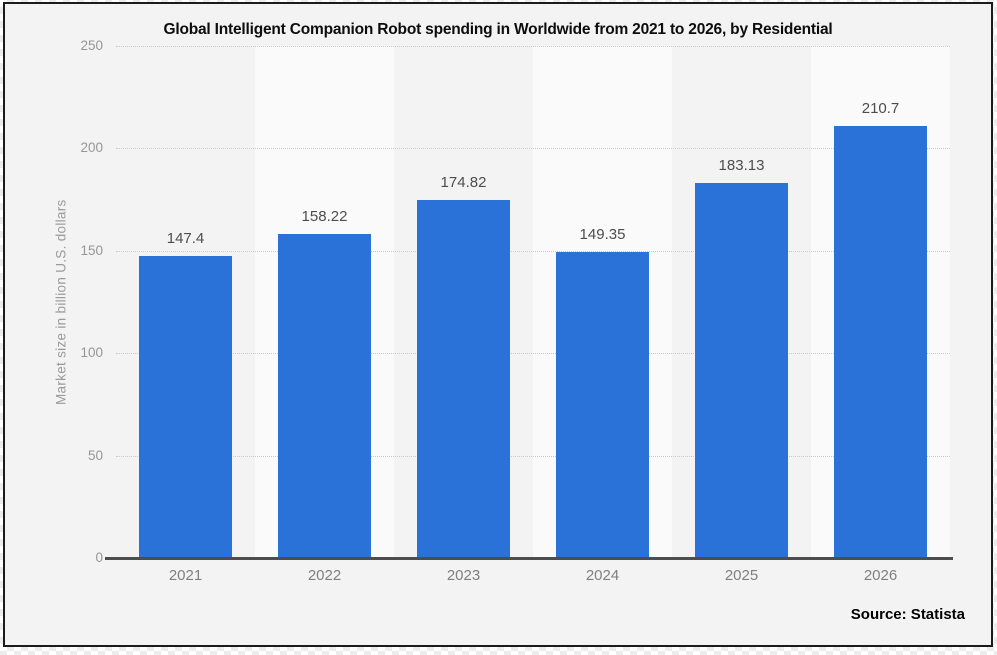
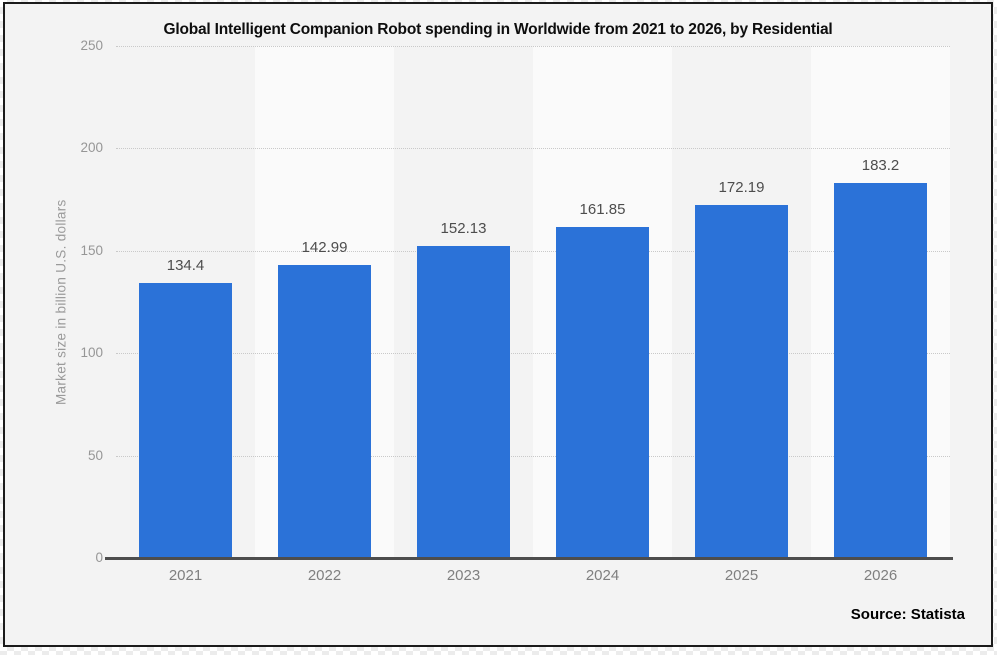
2021: 147.4 -> 134.4
2022: 158.22 -> 142.99
2023: 174.82 -> 152.13
2024: 149.35 -> 161.85
2025: 183.13 -> 172.19
2026: 210.7 -> 183.2
